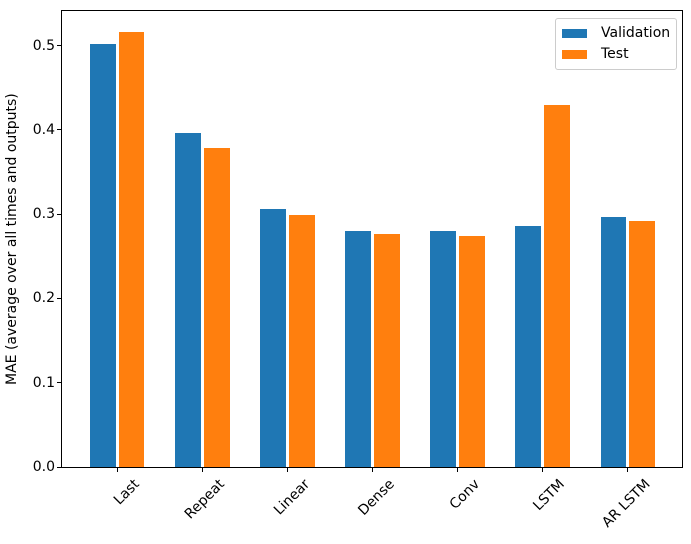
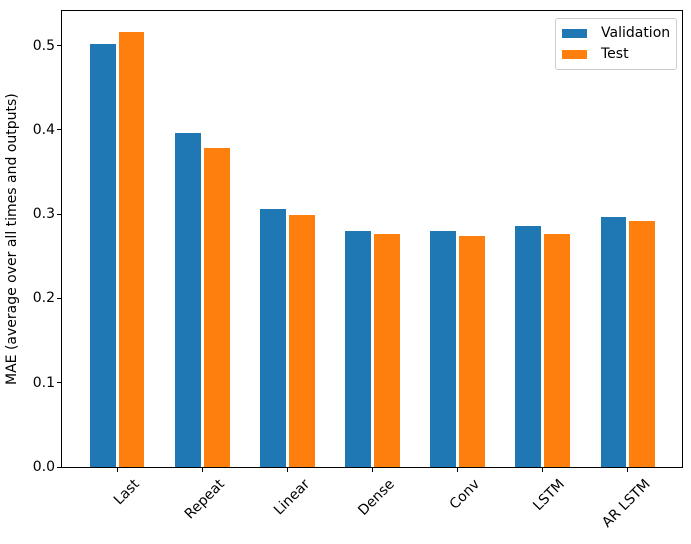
Test/LSTM: 0.43 -> 0.28
